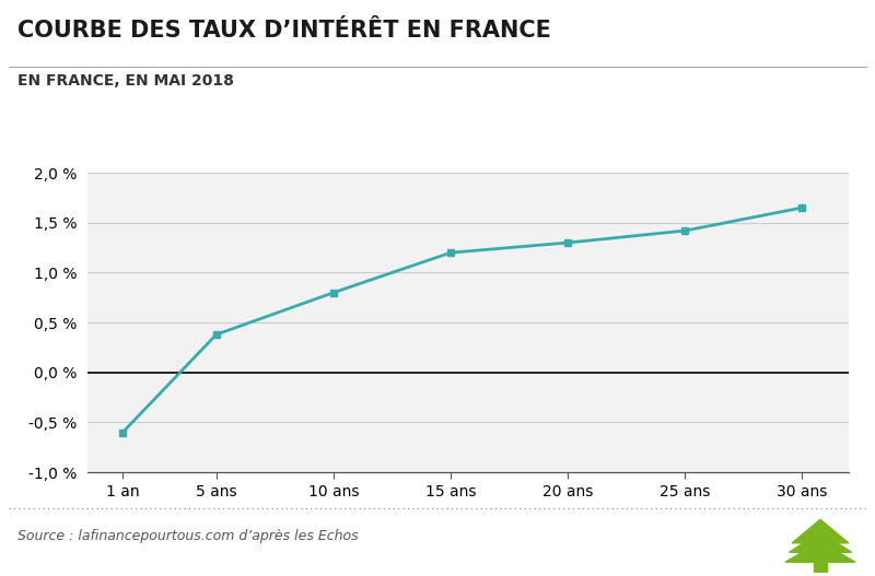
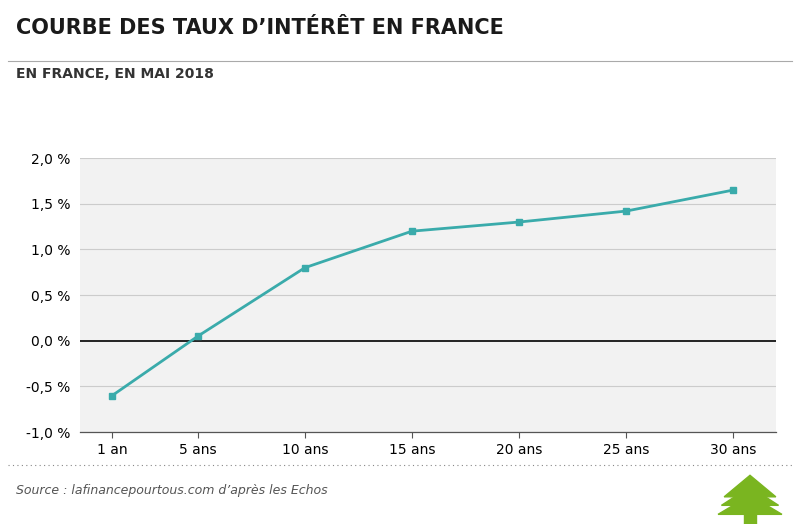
5 ans: 0,38 % -> 0,05 %
